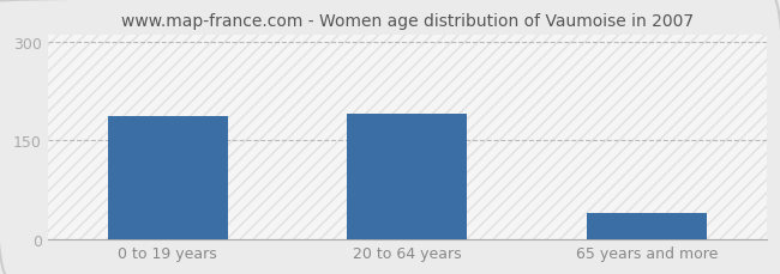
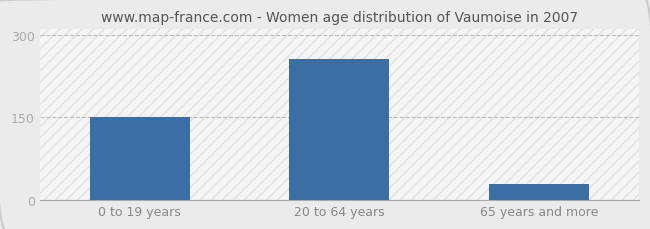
0 to 19 years: 188 -> 150
20 to 64 years: 190 -> 257
65 years and more: 40 -> 30
